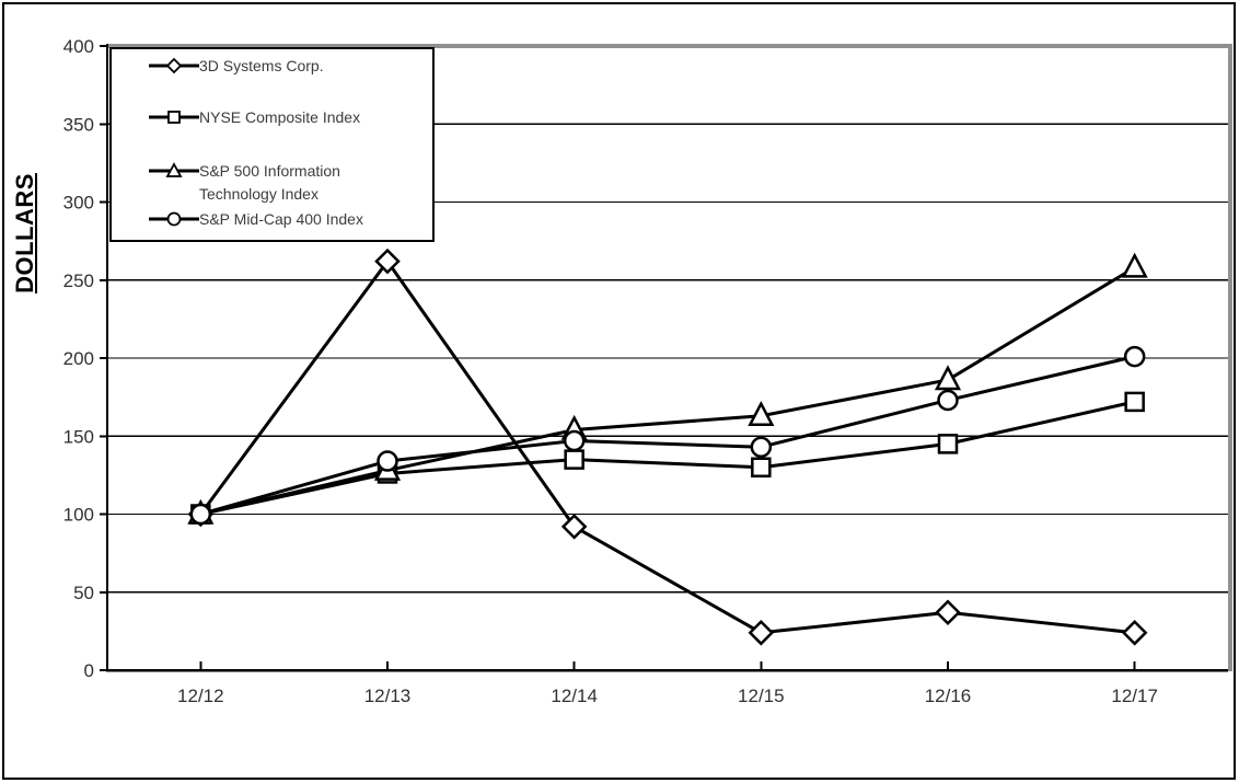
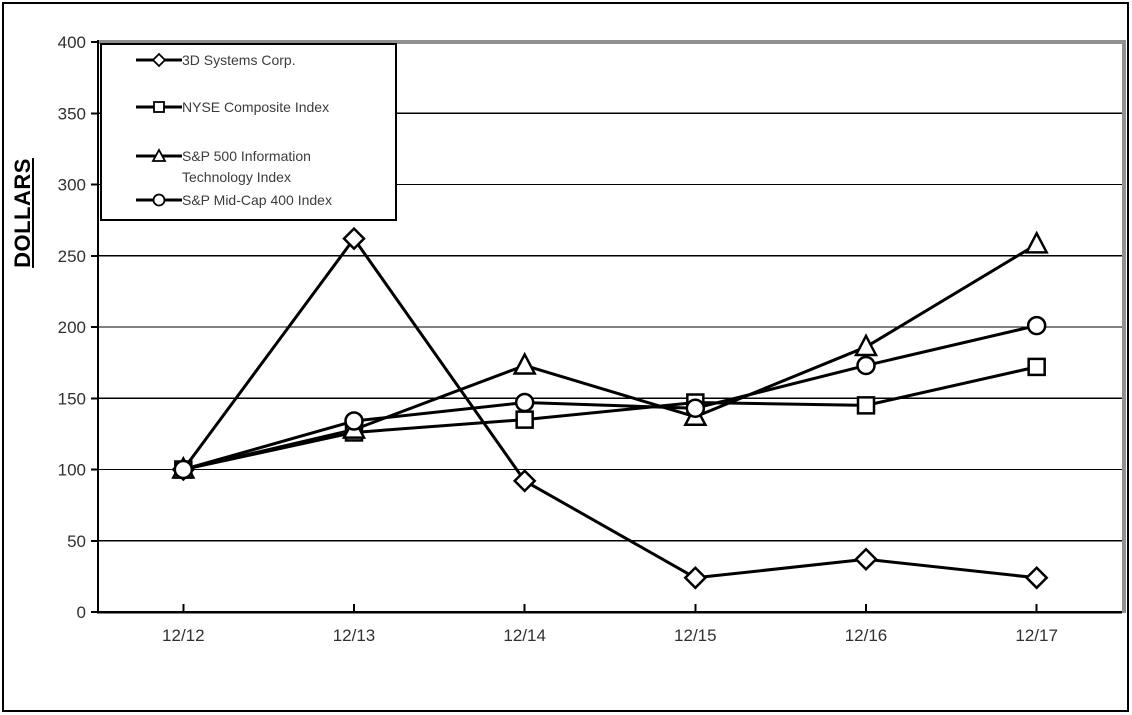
S&P 500 Information Technology Index/12/14: 154 -> 173
NYSE Composite Index/12/15: 130 -> 147
S&P 500 Information Technology Index/12/15: 163 -> 137
